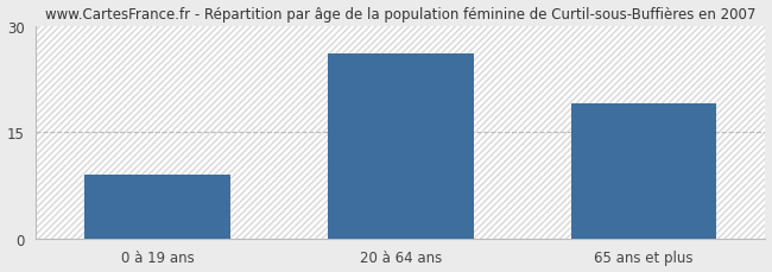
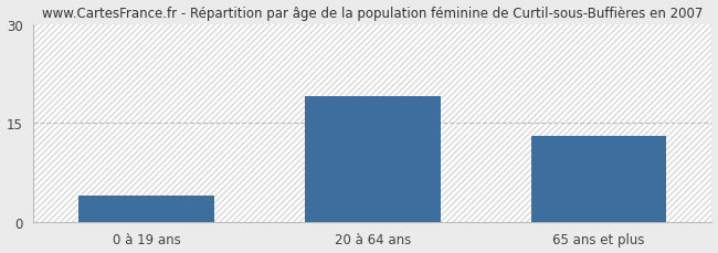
0 à 19 ans: 9 -> 4
20 à 64 ans: 26 -> 19
65 ans et plus: 19 -> 13
